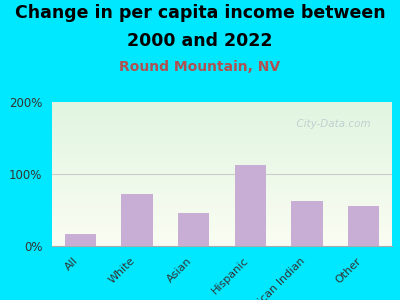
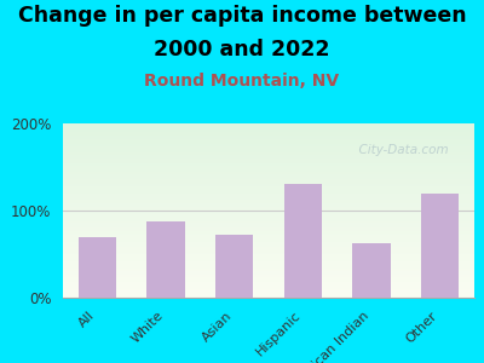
All: 16% -> 70%
White: 72% -> 88%
Asian: 46% -> 72%
Hispanic: 112% -> 130%
Other: 56% -> 120%
